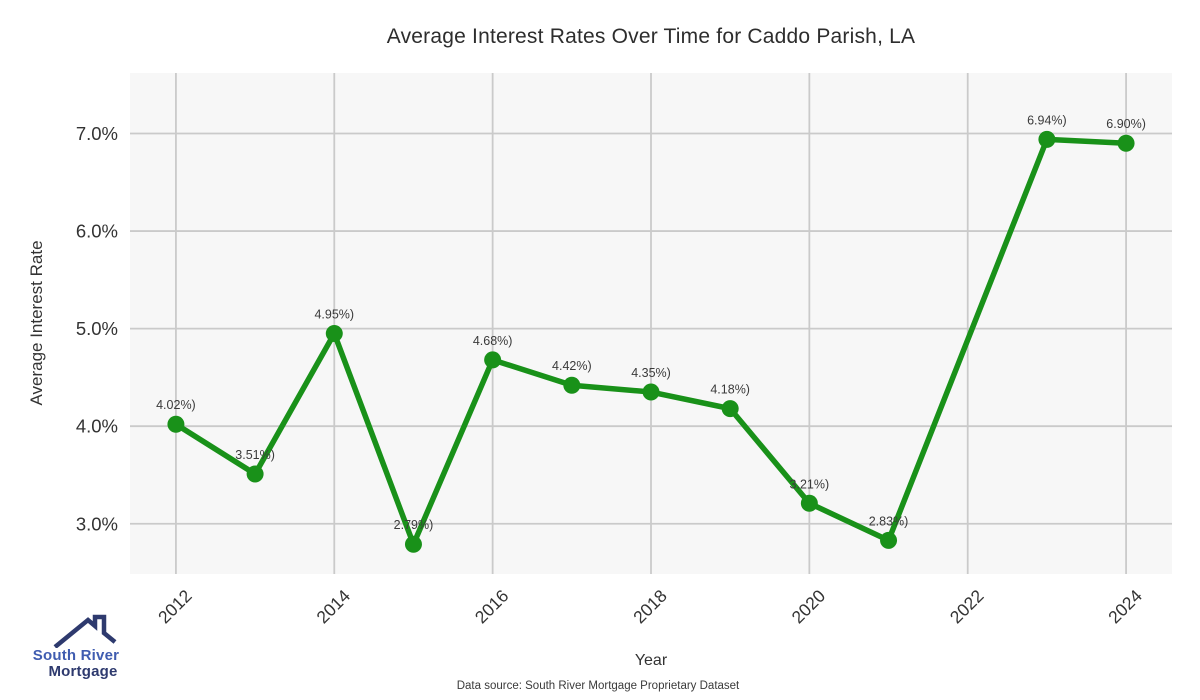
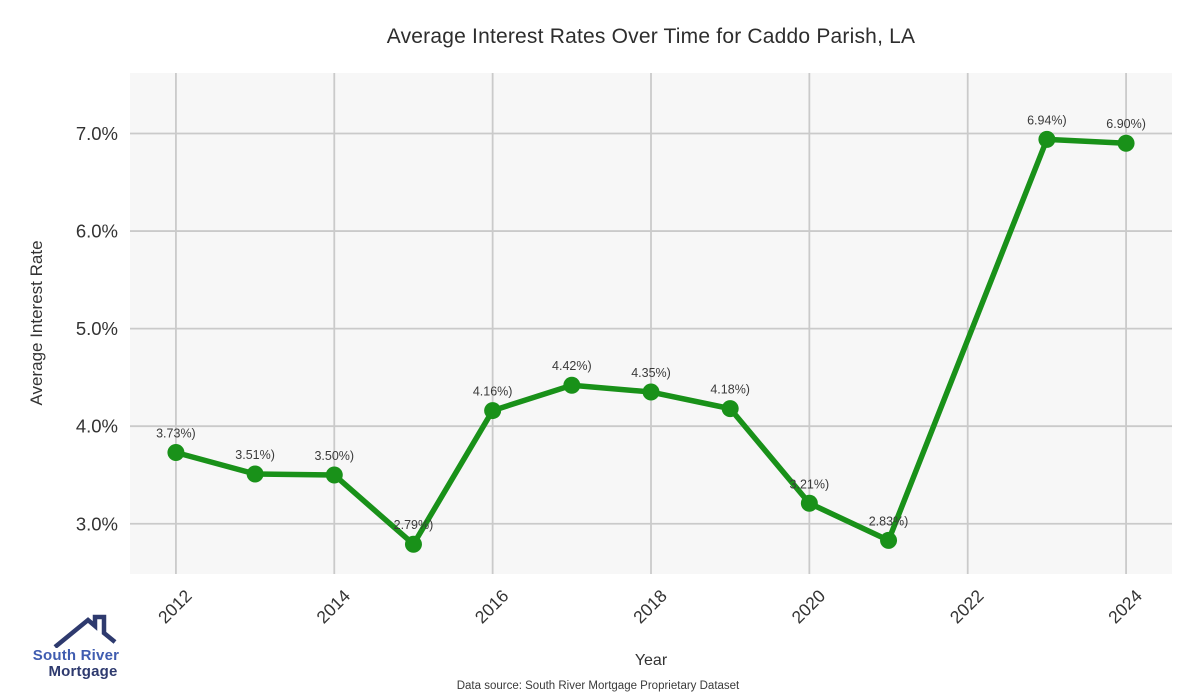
2012: 4.02% -> 3.73%
2014: 4.95% -> 3.50%
2016: 4.68% -> 4.16%
